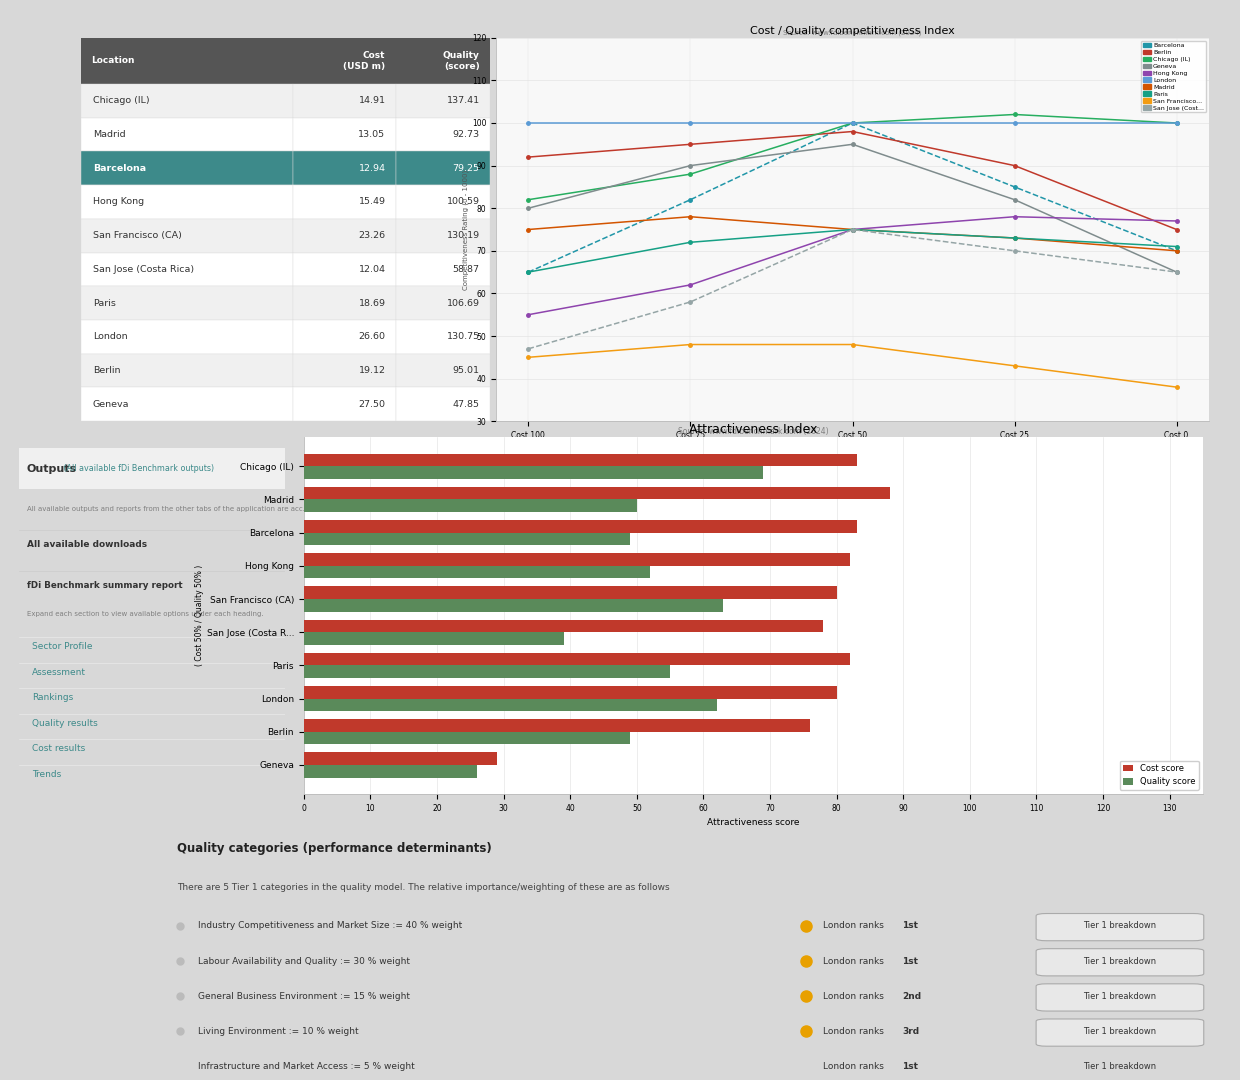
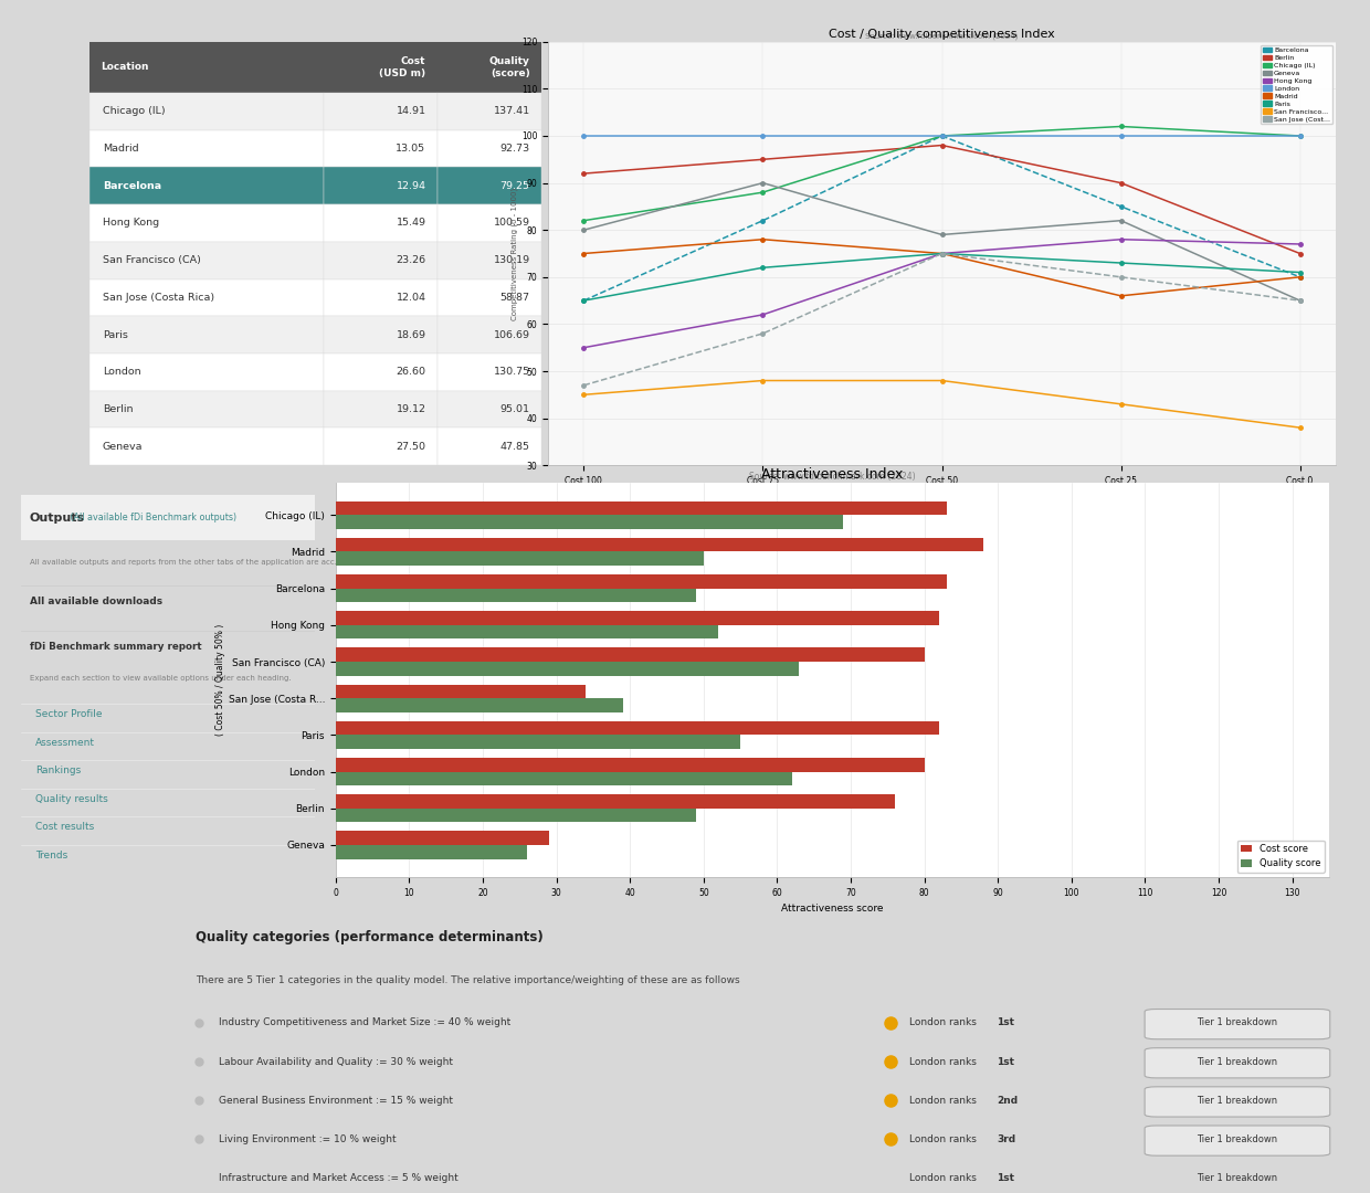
Geneva/Cost 50 Quality 50: 95 -> 79
Madrid/Cost 25 Quality 75: 73 -> 66
Cost score/San Jose (Costa R...: 78 -> 34
